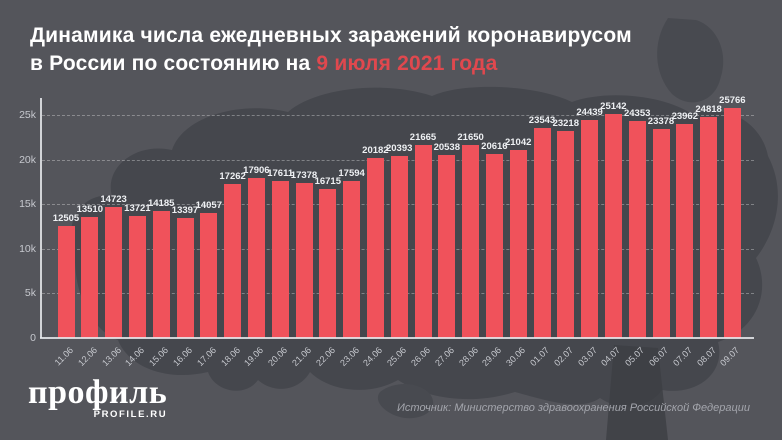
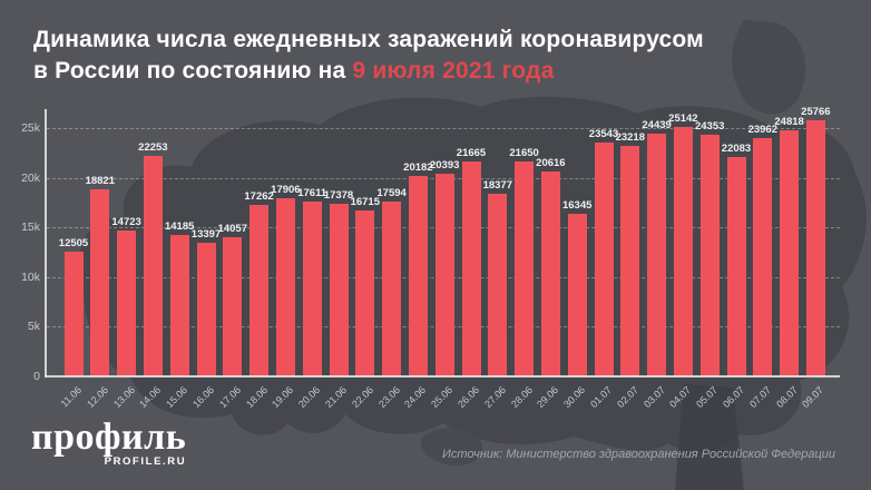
12.06: 13510 -> 18821
14.06: 13721 -> 22253
27.06: 20538 -> 18377
30.06: 21042 -> 16345
06.07: 23378 -> 22083
